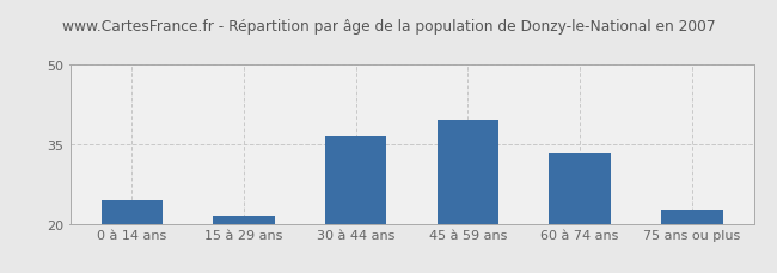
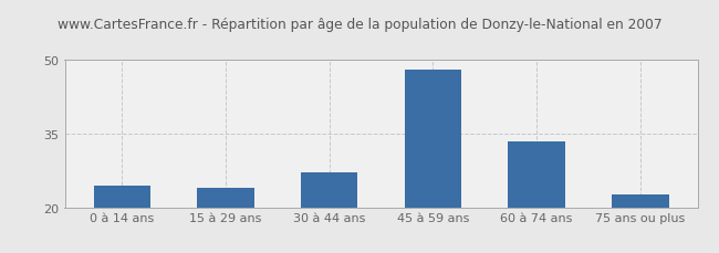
15 à 29 ans: 21.5 -> 24.0
30 à 44 ans: 36.5 -> 27.0
45 à 59 ans: 39.5 -> 48.0
